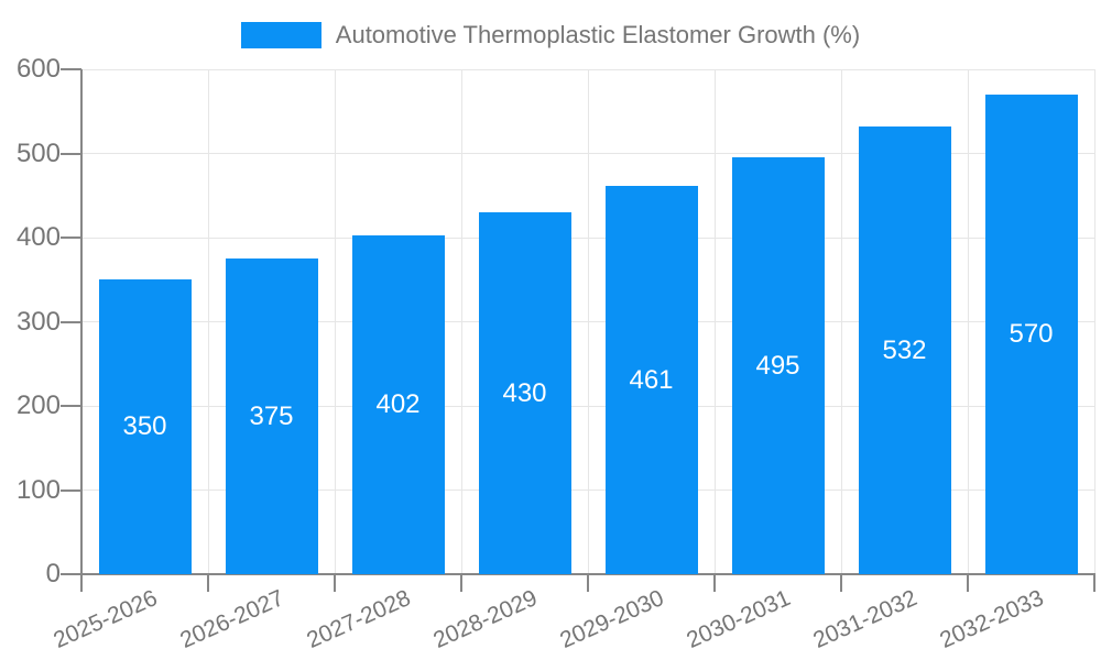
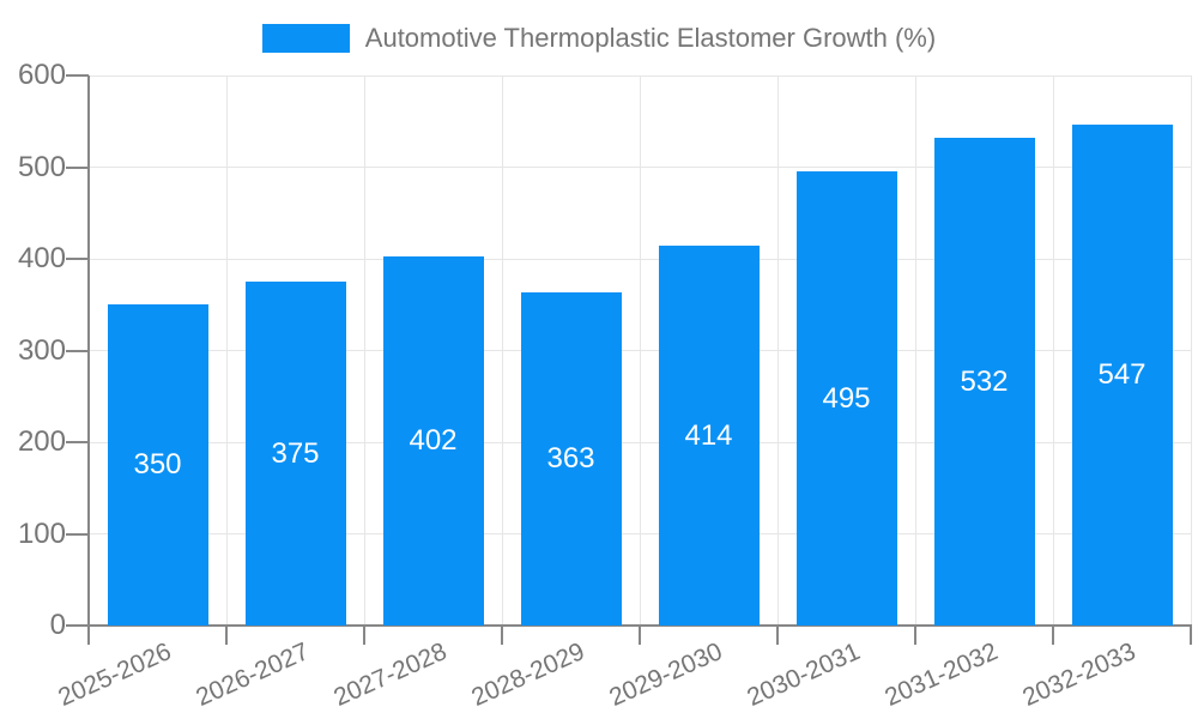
2028-2029: 430 -> 363
2029-2030: 461 -> 414
2032-2033: 570 -> 547
